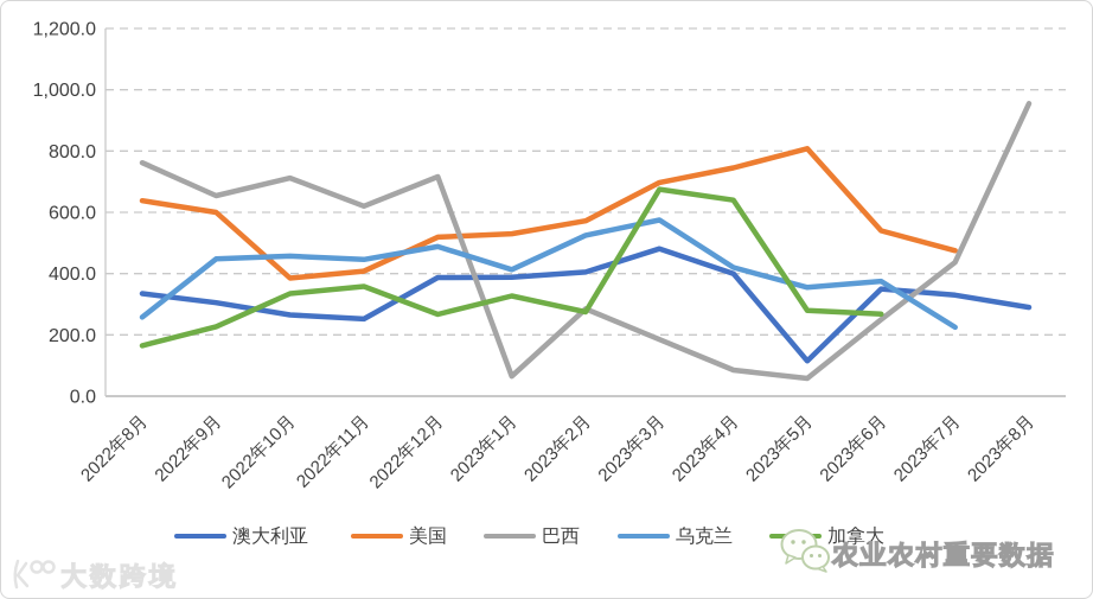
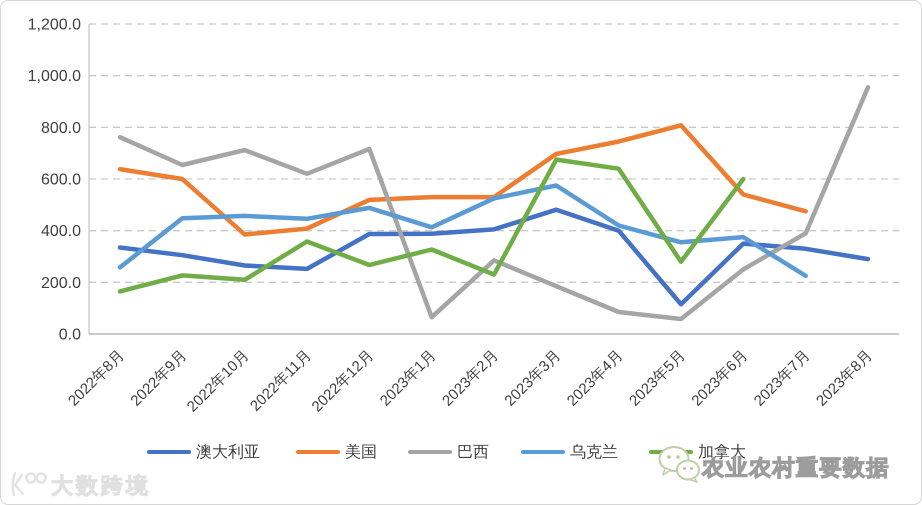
加拿大/2022年10月: 340 -> 210
美国/2023年2月: 570 -> 530
加拿大/2023年2月: 280 -> 230
加拿大/2023年6月: 270 -> 600
巴西/2023年7月: 440 -> 390
